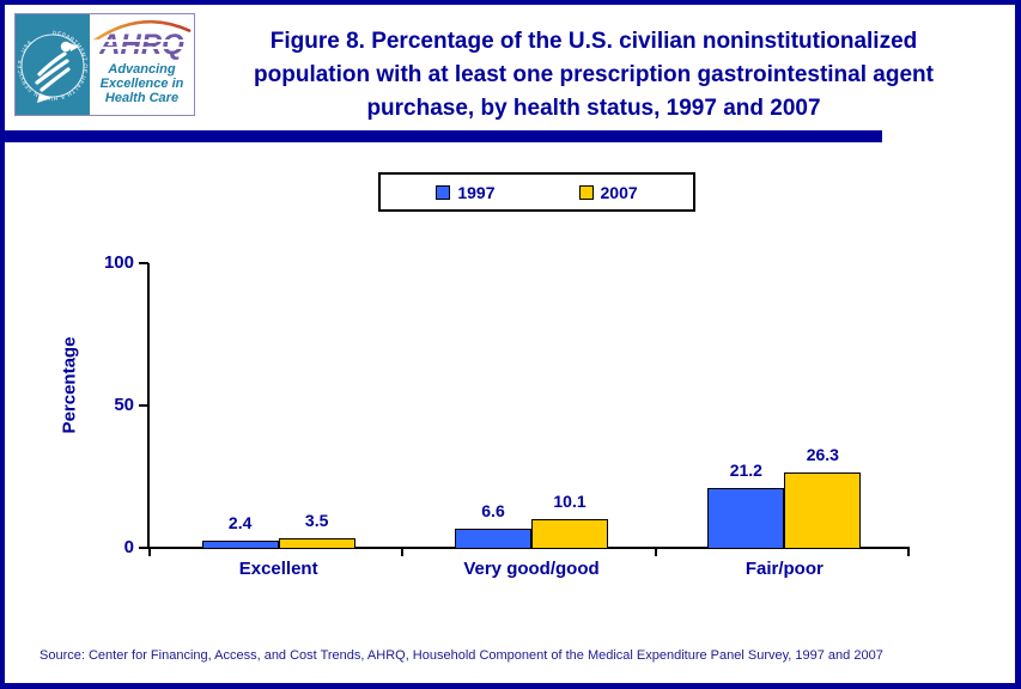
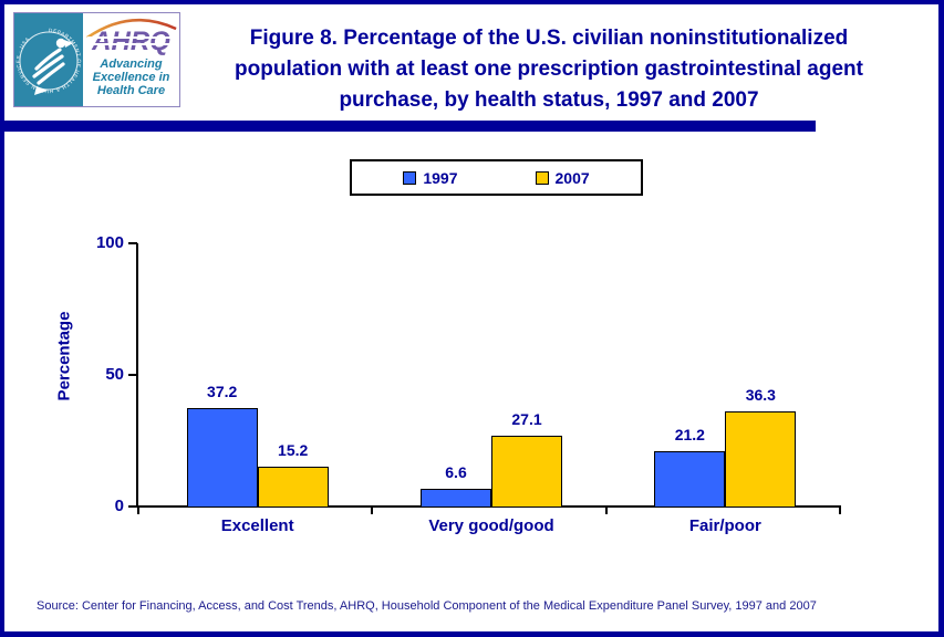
1997/Excellent: 2.4 -> 37.2
2007/Excellent: 3.5 -> 15.2
2007/Very good/good: 10.1 -> 27.1
2007/Fair/poor: 26.3 -> 36.3
